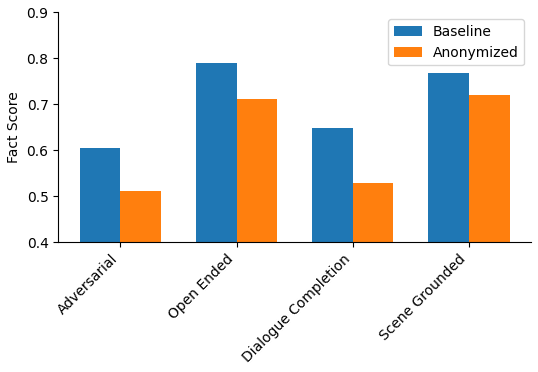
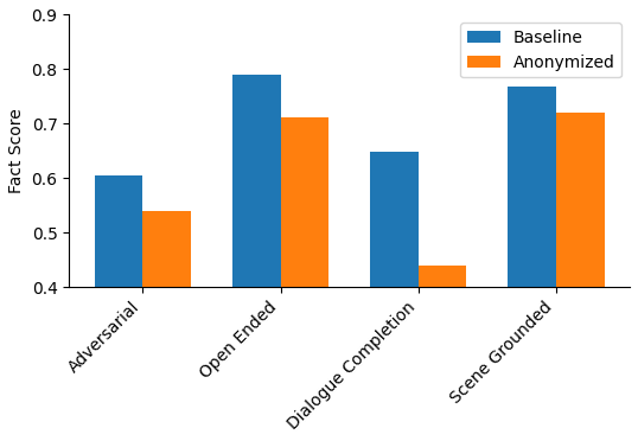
Anonymized/Adversarial: 0.511 -> 0.540
Anonymized/Dialogue Completion: 0.530 -> 0.440
